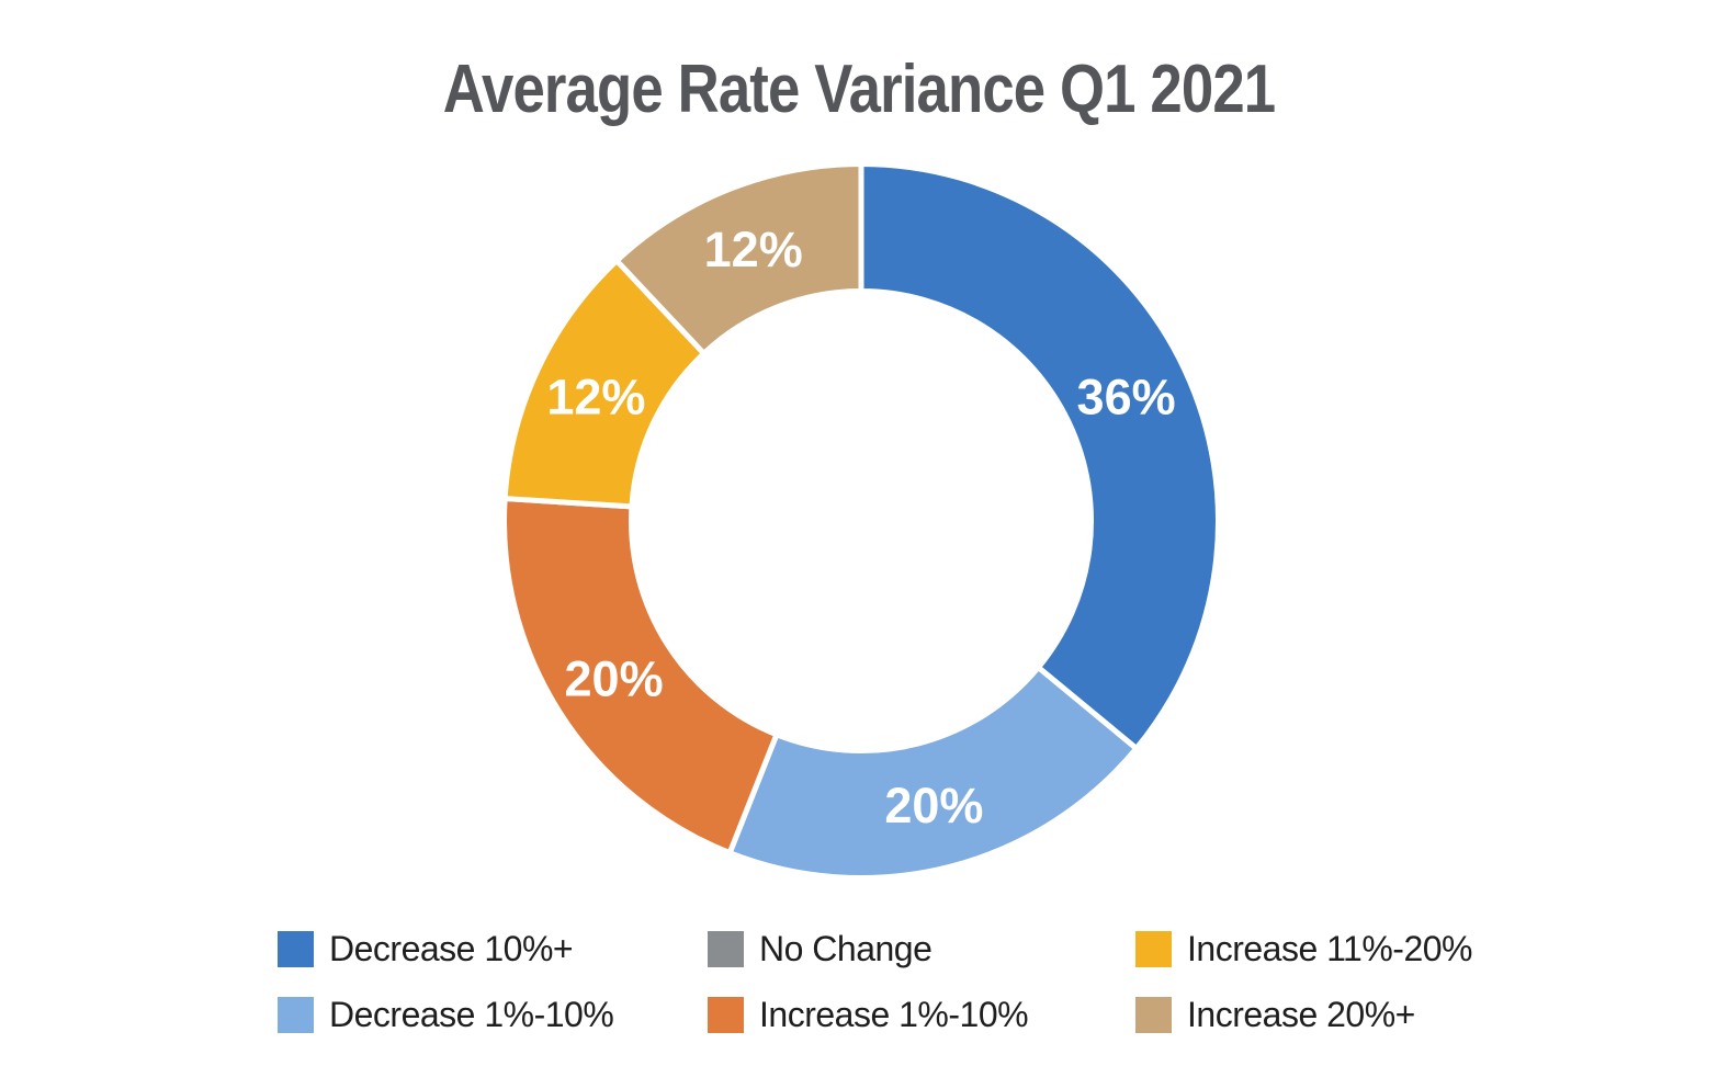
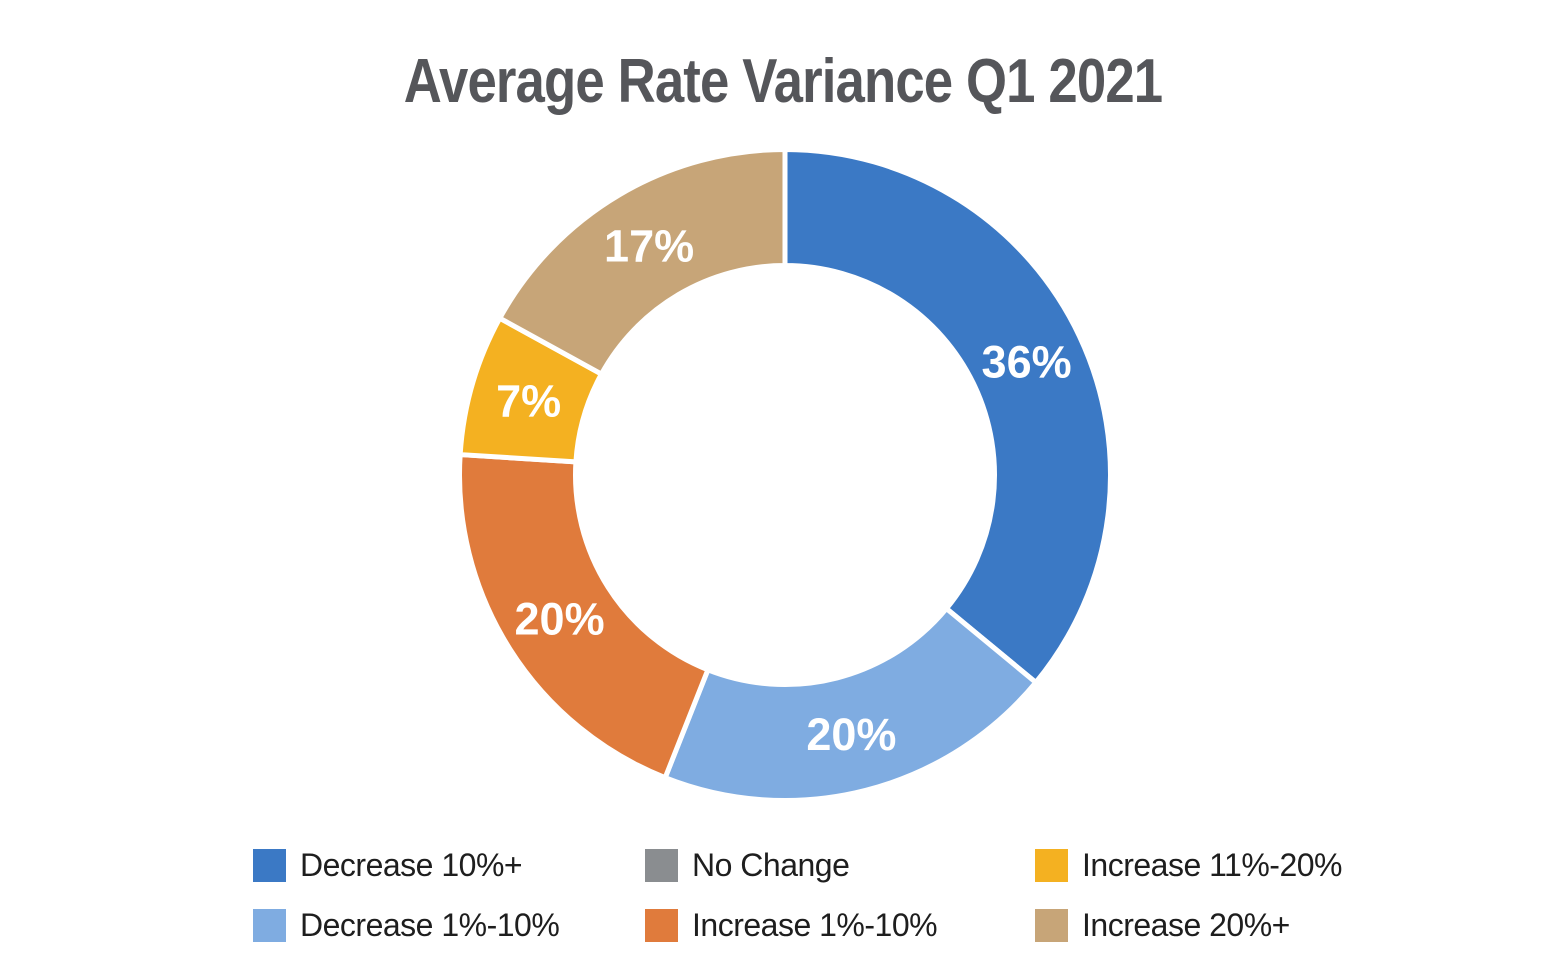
Increase 11%-20%: 12% -> 7%
Increase 20%+: 12% -> 17%
